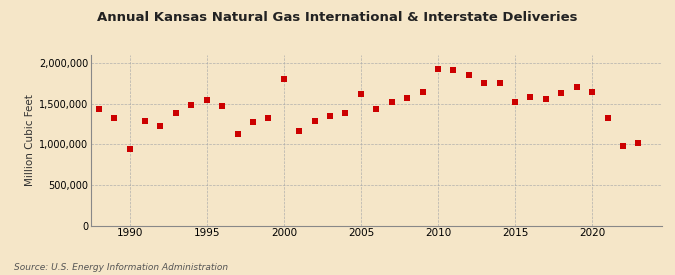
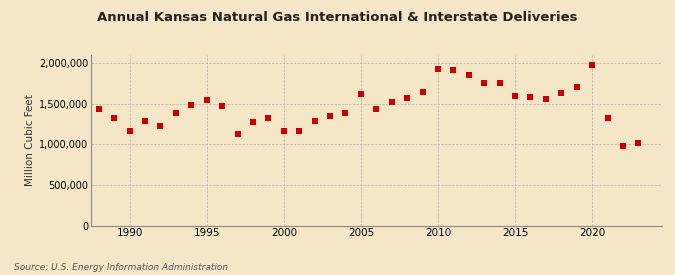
1990: 940,000 -> 1,160,000
2000: 1,800,000 -> 1,170,000
2015: 1,520,000 -> 1,590,000
2020: 1,640,000 -> 1,980,000
